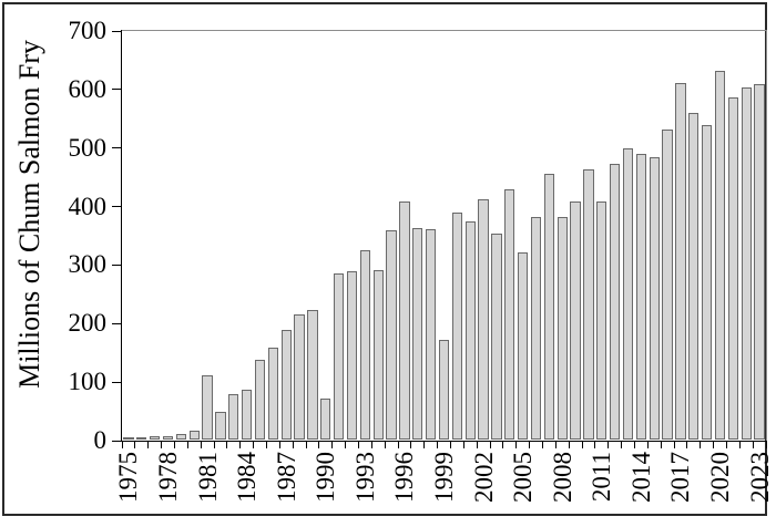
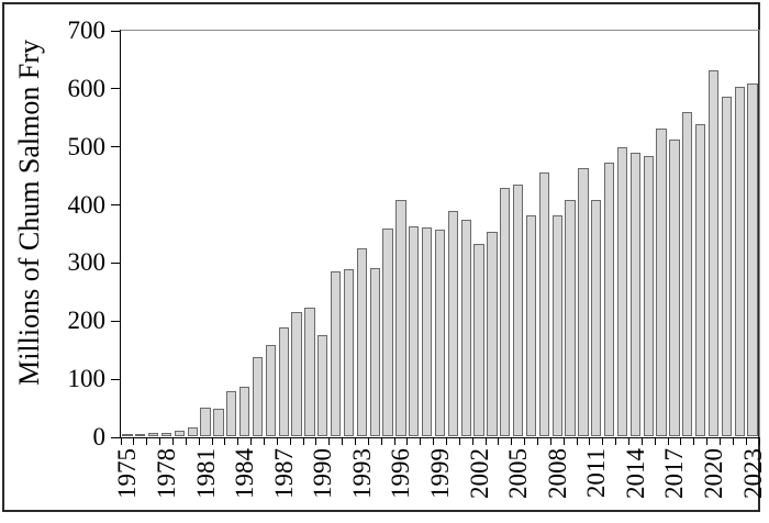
1981: 110 -> 50
1990: 70 -> 170
1999: 170 -> 360
2002: 410 -> 330
2005: 320 -> 430
2017: 610 -> 510
